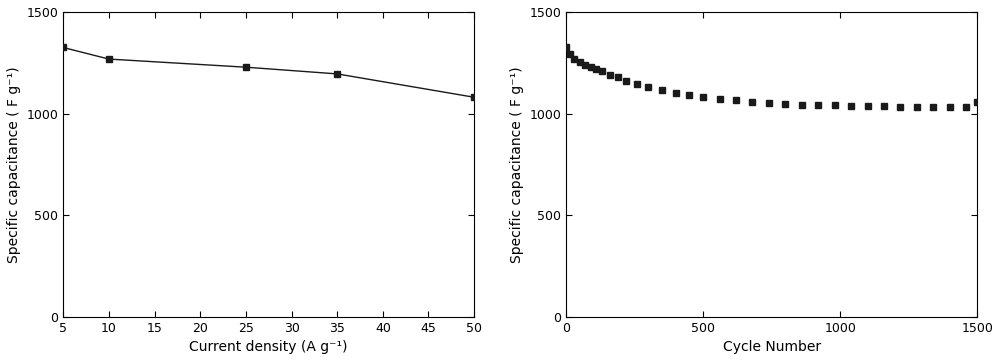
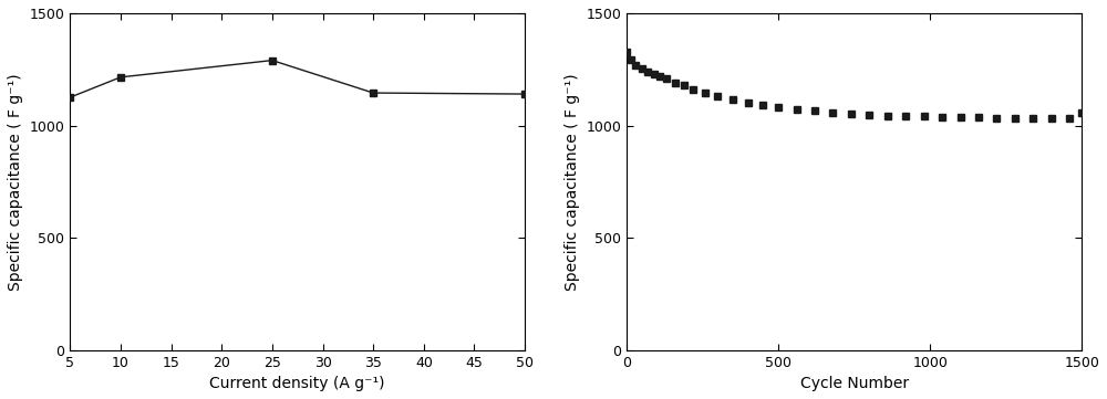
5: 1325 -> 1125
10: 1268 -> 1215
25: 1228 -> 1290
35: 1195 -> 1145
50: 1080 -> 1140
